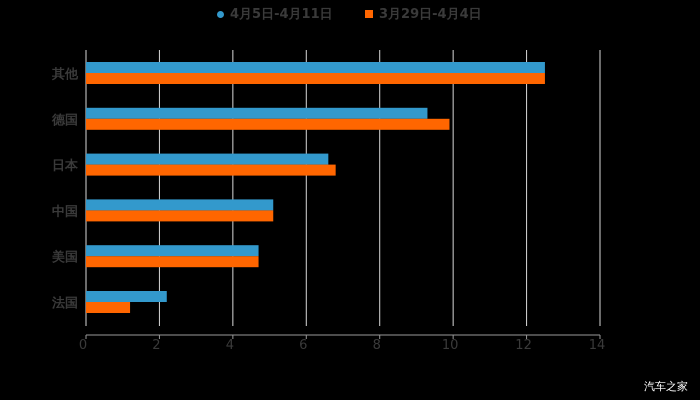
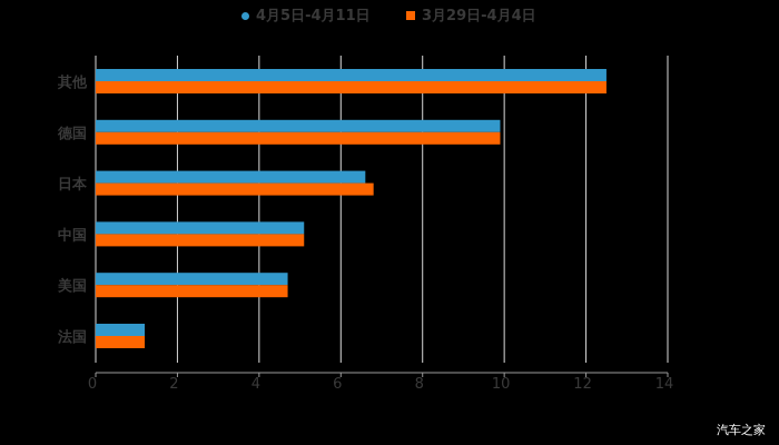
4月5日-4月11日/德国: 9.3 -> 9.9
4月5日-4月11日/法国: 2.2 -> 1.2
